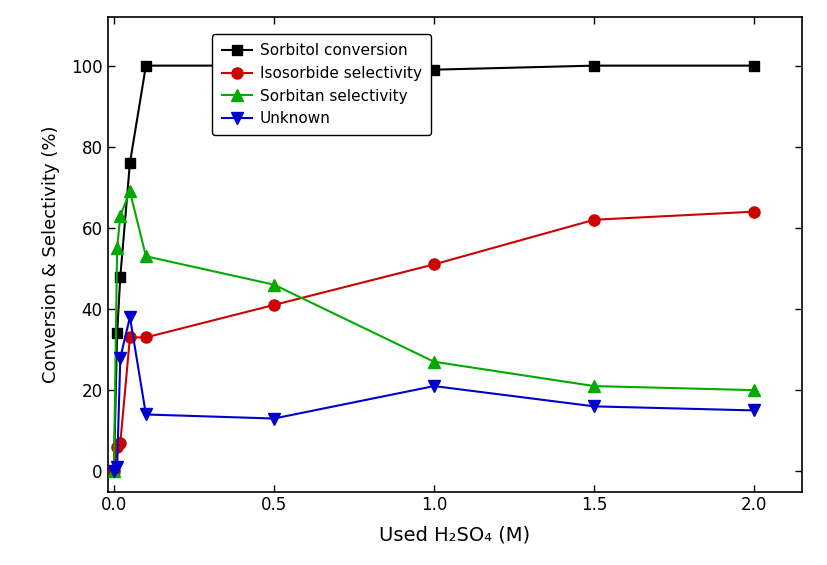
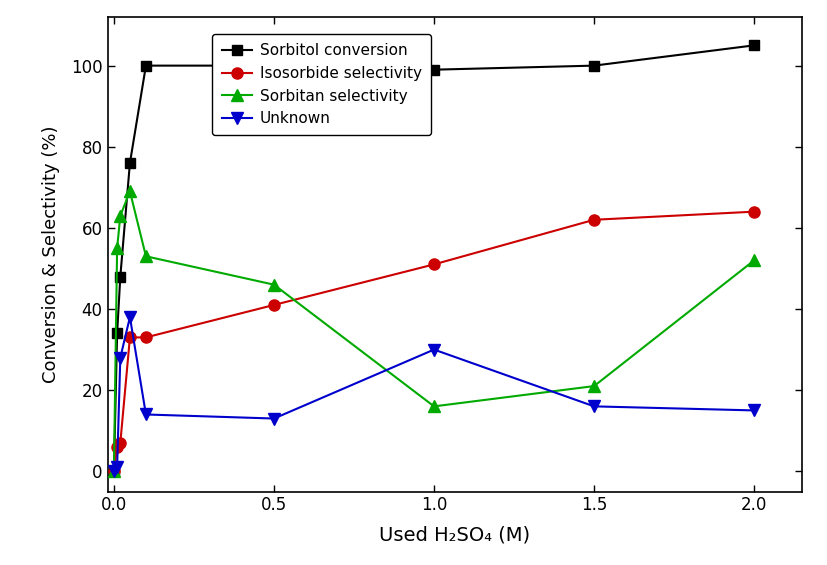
Sorbitan selectivity/1.0: 27 -> 16
Unknown/1.0: 21 -> 30
Sorbitol conversion/2.0: 100 -> 105
Sorbitan selectivity/2.0: 20 -> 52
